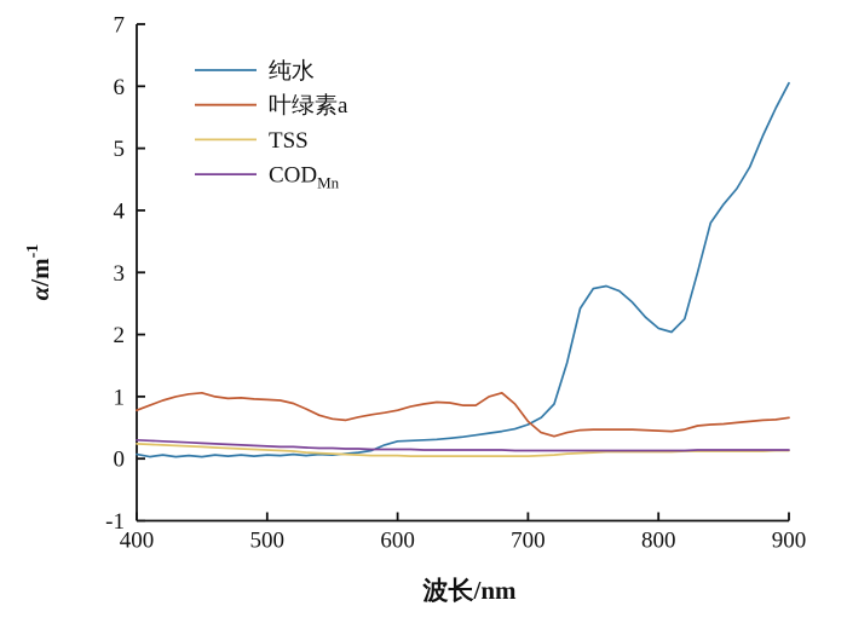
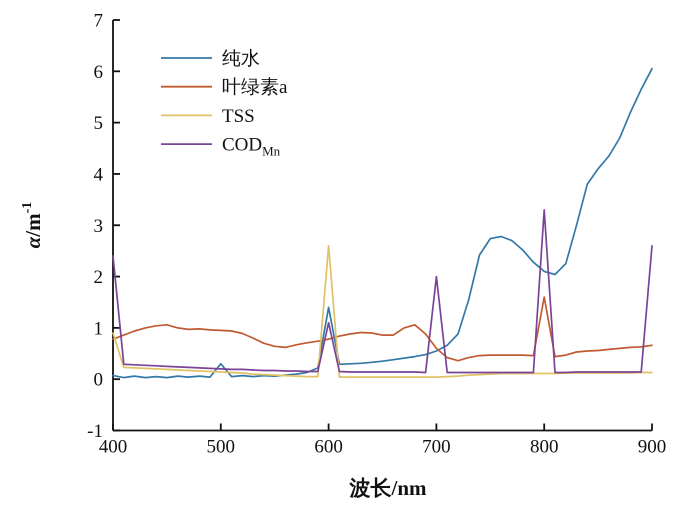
TSS/400: 0.2 -> 0.9
COD/400: 0.3 -> 2.4
纯水/500: 0.1 -> 0.3
纯水/600: 0.3 -> 1.4
TSS/600: 0.1 -> 2.6
COD/600: 0.1 -> 1.1
COD/700: 0.1 -> 2.0
叶绿素a/800: 0.5 -> 1.6
COD/800: 0.1 -> 3.3
COD/900: 0.1 -> 2.6
